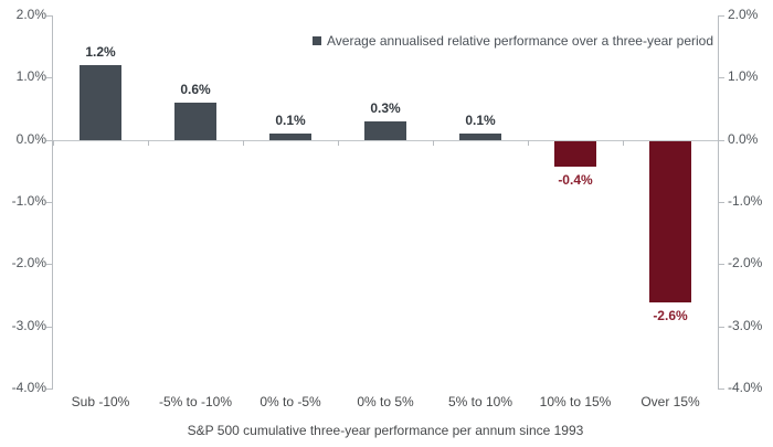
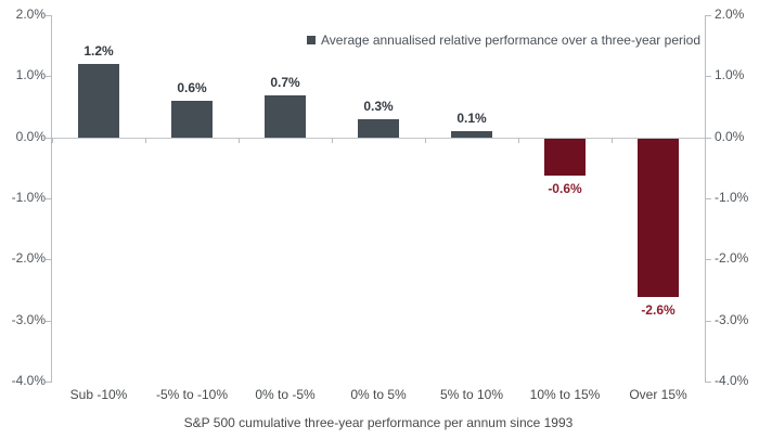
0% to -5%: 0.1% -> 0.7%
10% to 15%: -0.4% -> -0.6%
